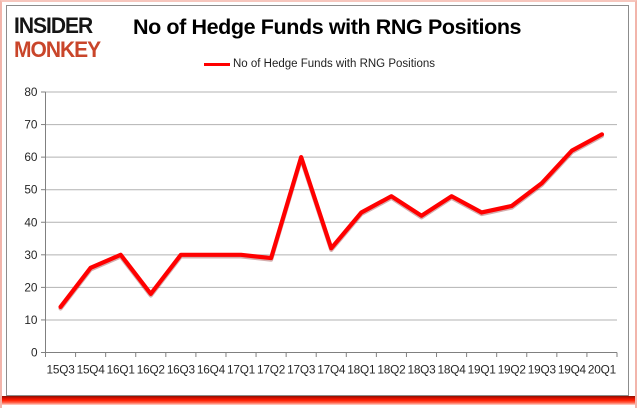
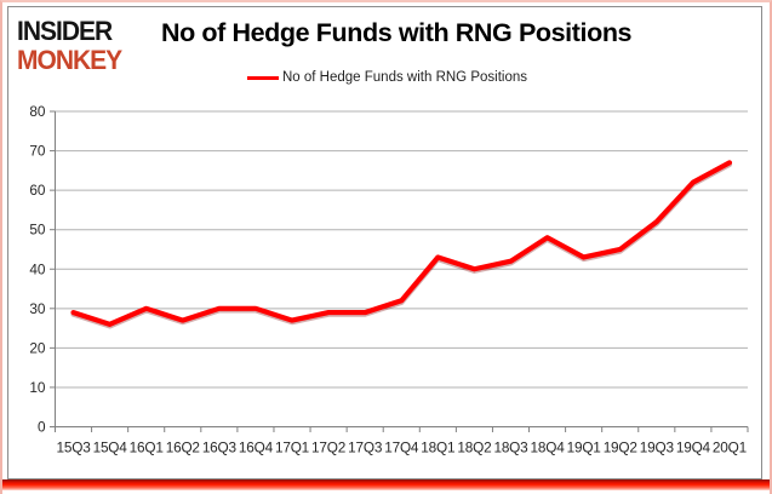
15Q3: 14 -> 29
16Q2: 18 -> 27
17Q1: 30 -> 27
17Q3: 60 -> 29
18Q2: 48 -> 40
